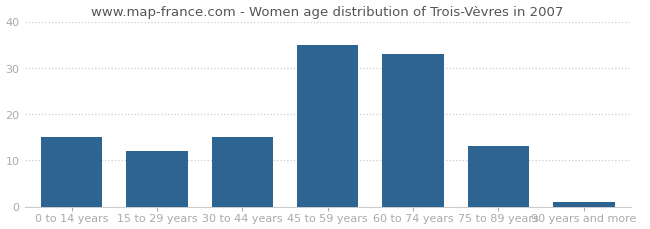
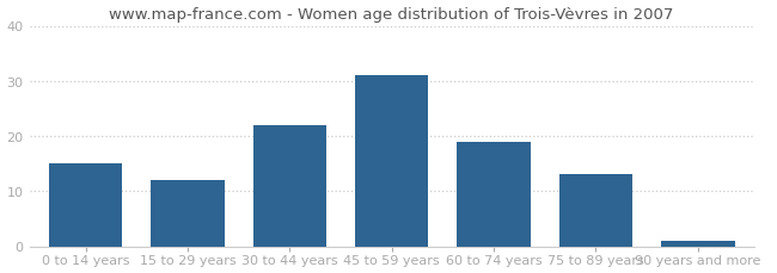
30 to 44 years: 15 -> 22
45 to 59 years: 35 -> 31
60 to 74 years: 33 -> 19
